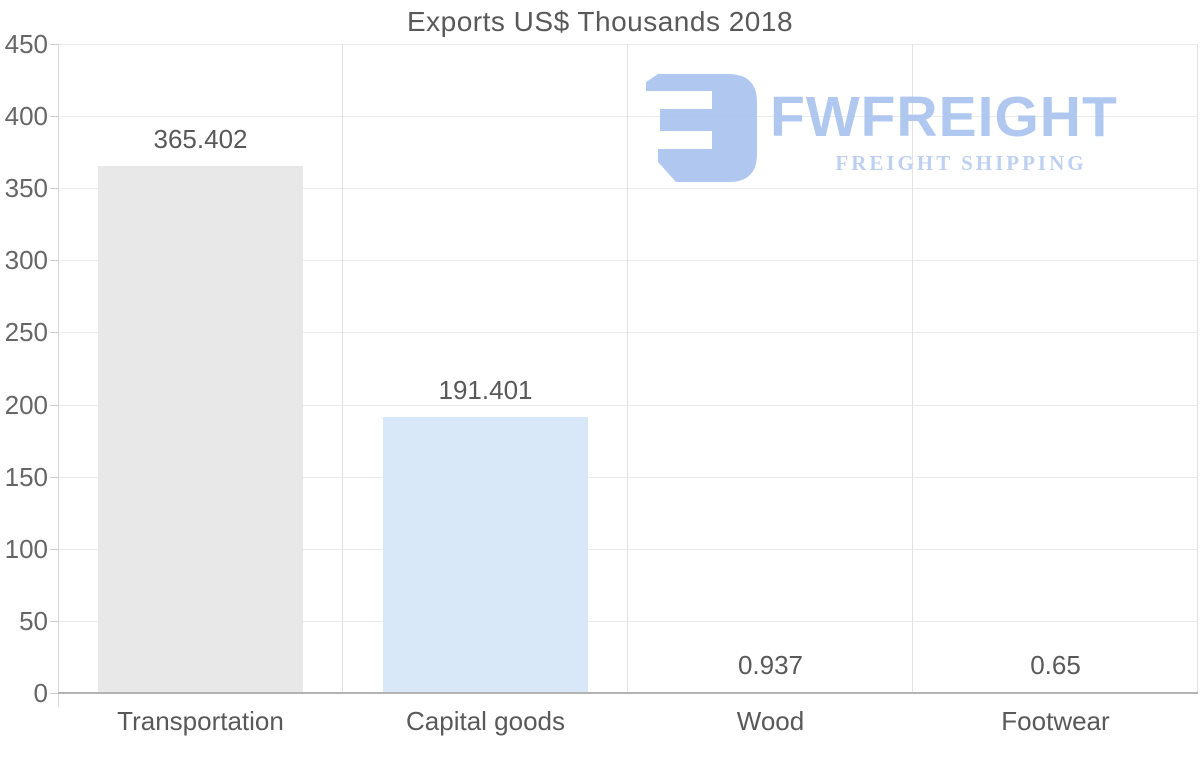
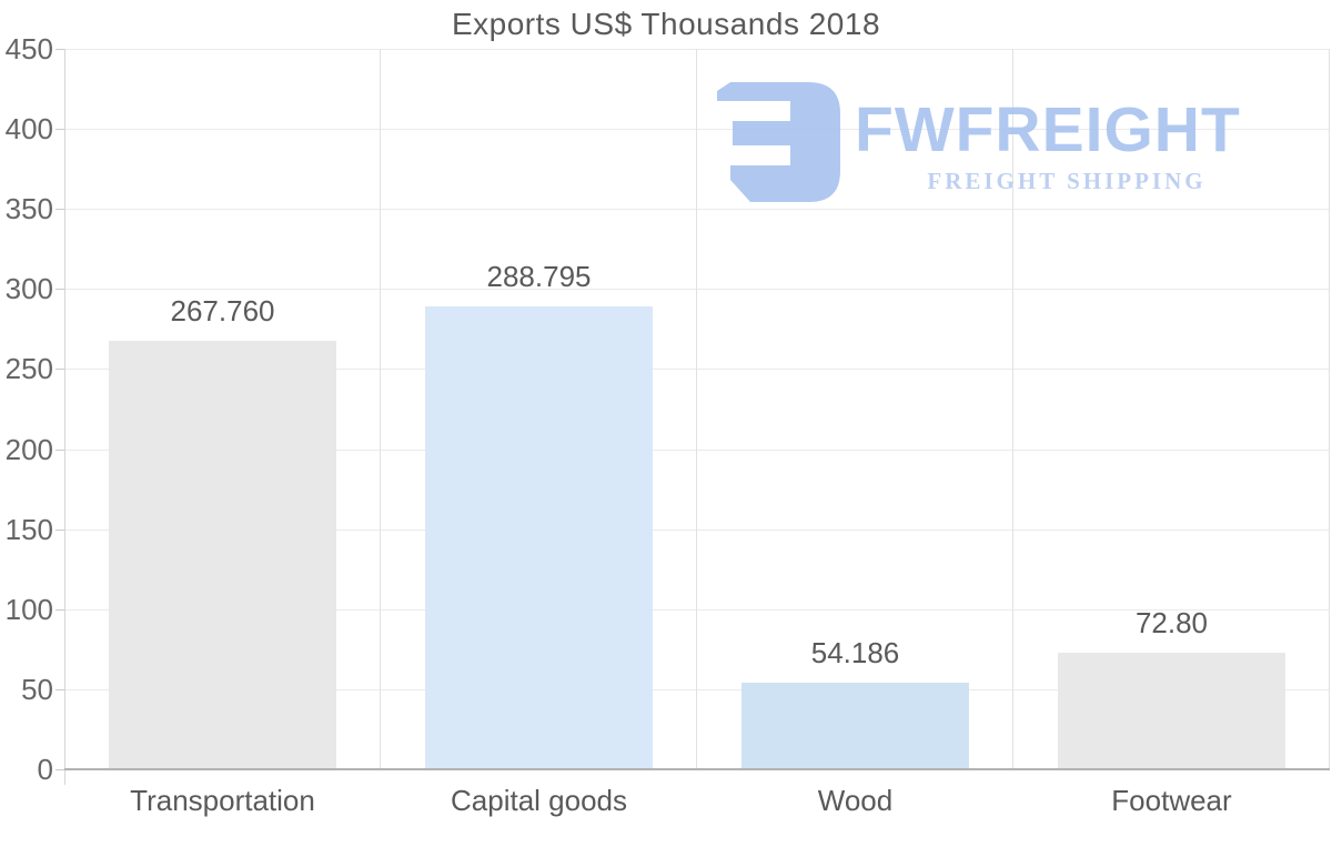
Transportation: 365.402 -> 267.760
Capital goods: 191.401 -> 288.795
Wood: 0.937 -> 54.186
Footwear: 0.65 -> 72.80
